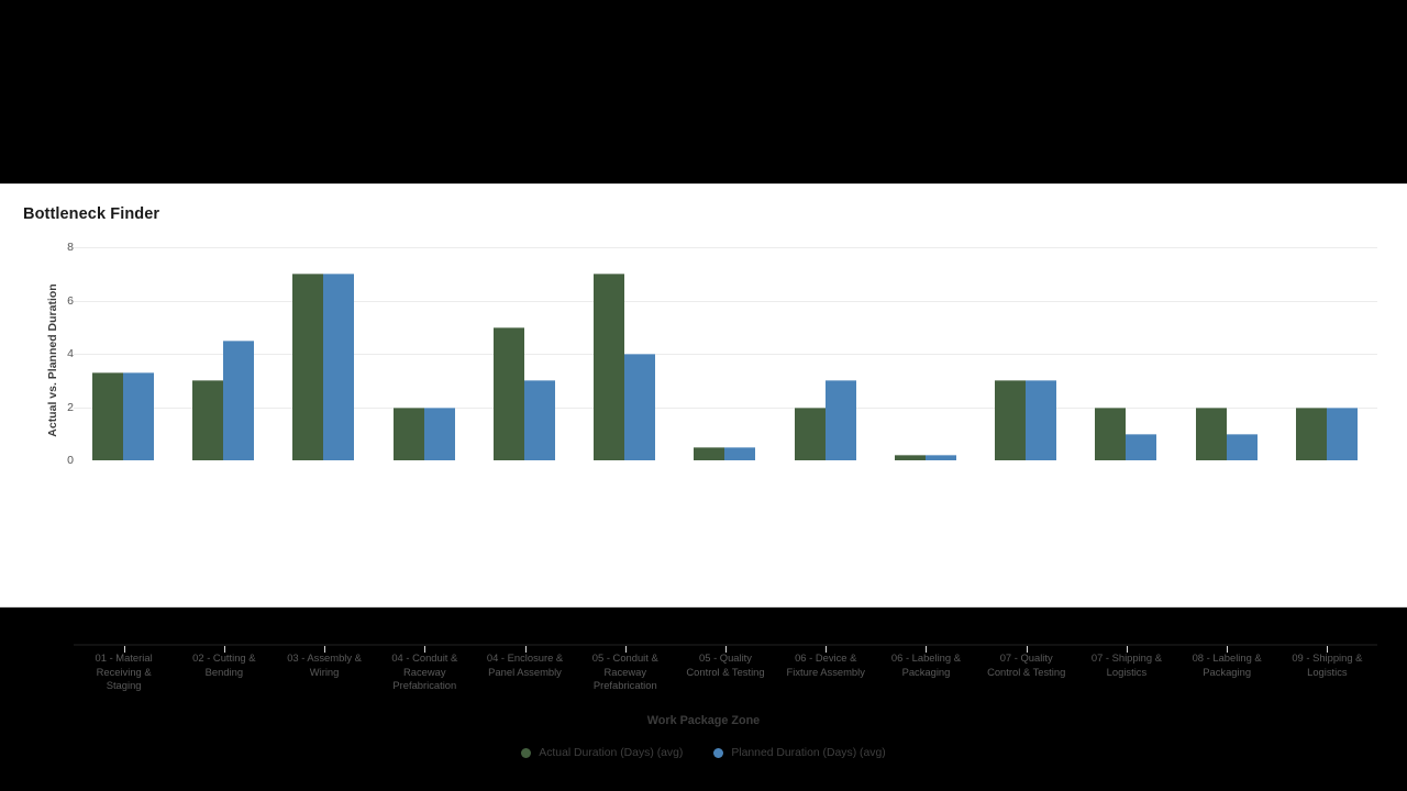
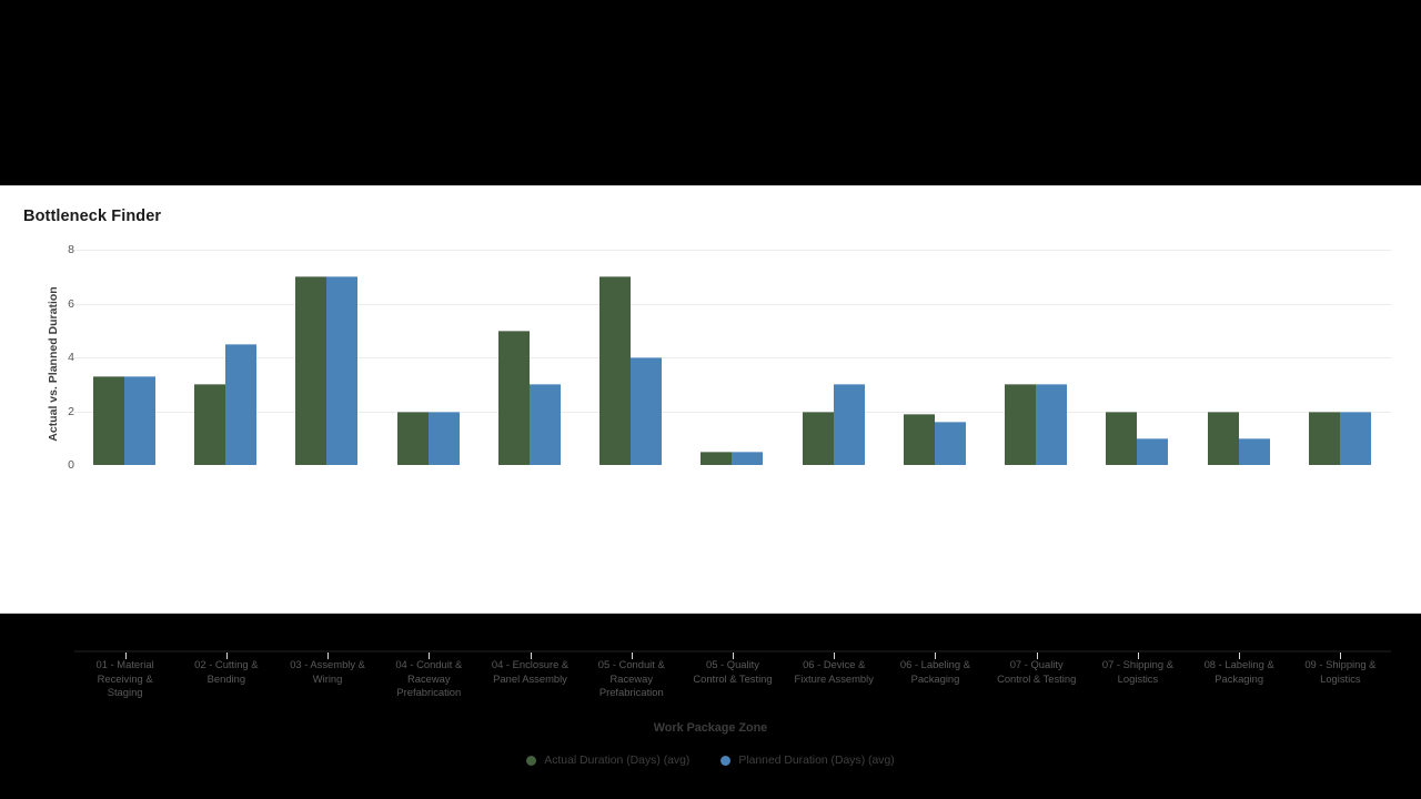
Actual Duration (Days) (avg)/06 - Labeling & Packaging: 0.2 -> 1.9
Planned Duration (Days) (avg)/06 - Labeling & Packaging: 0.2 -> 1.6
